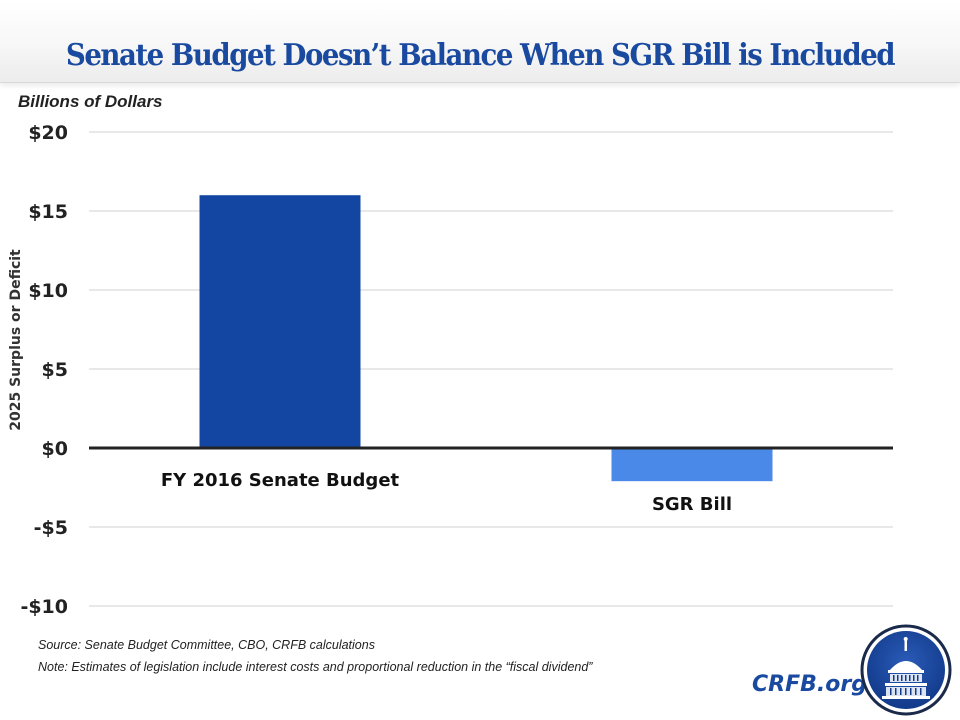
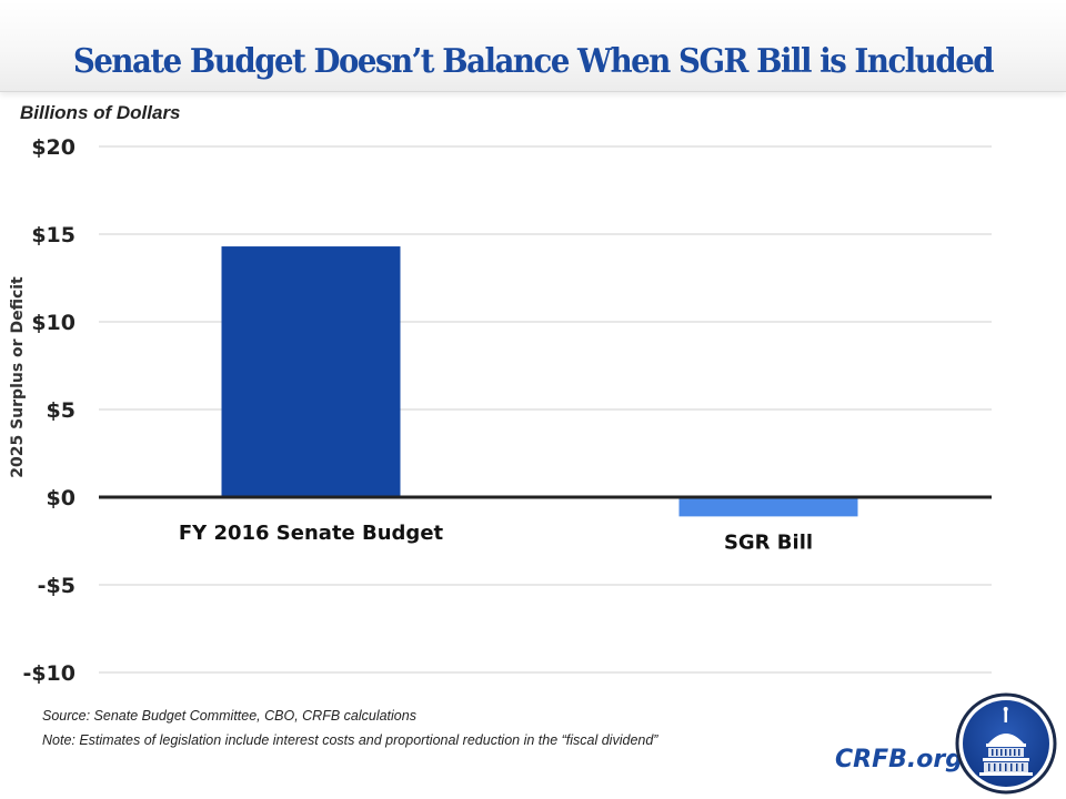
FY 2016 Senate Budget: $16.0 -> $14.3
SGR Bill: -$2.1 -> -$1.1
